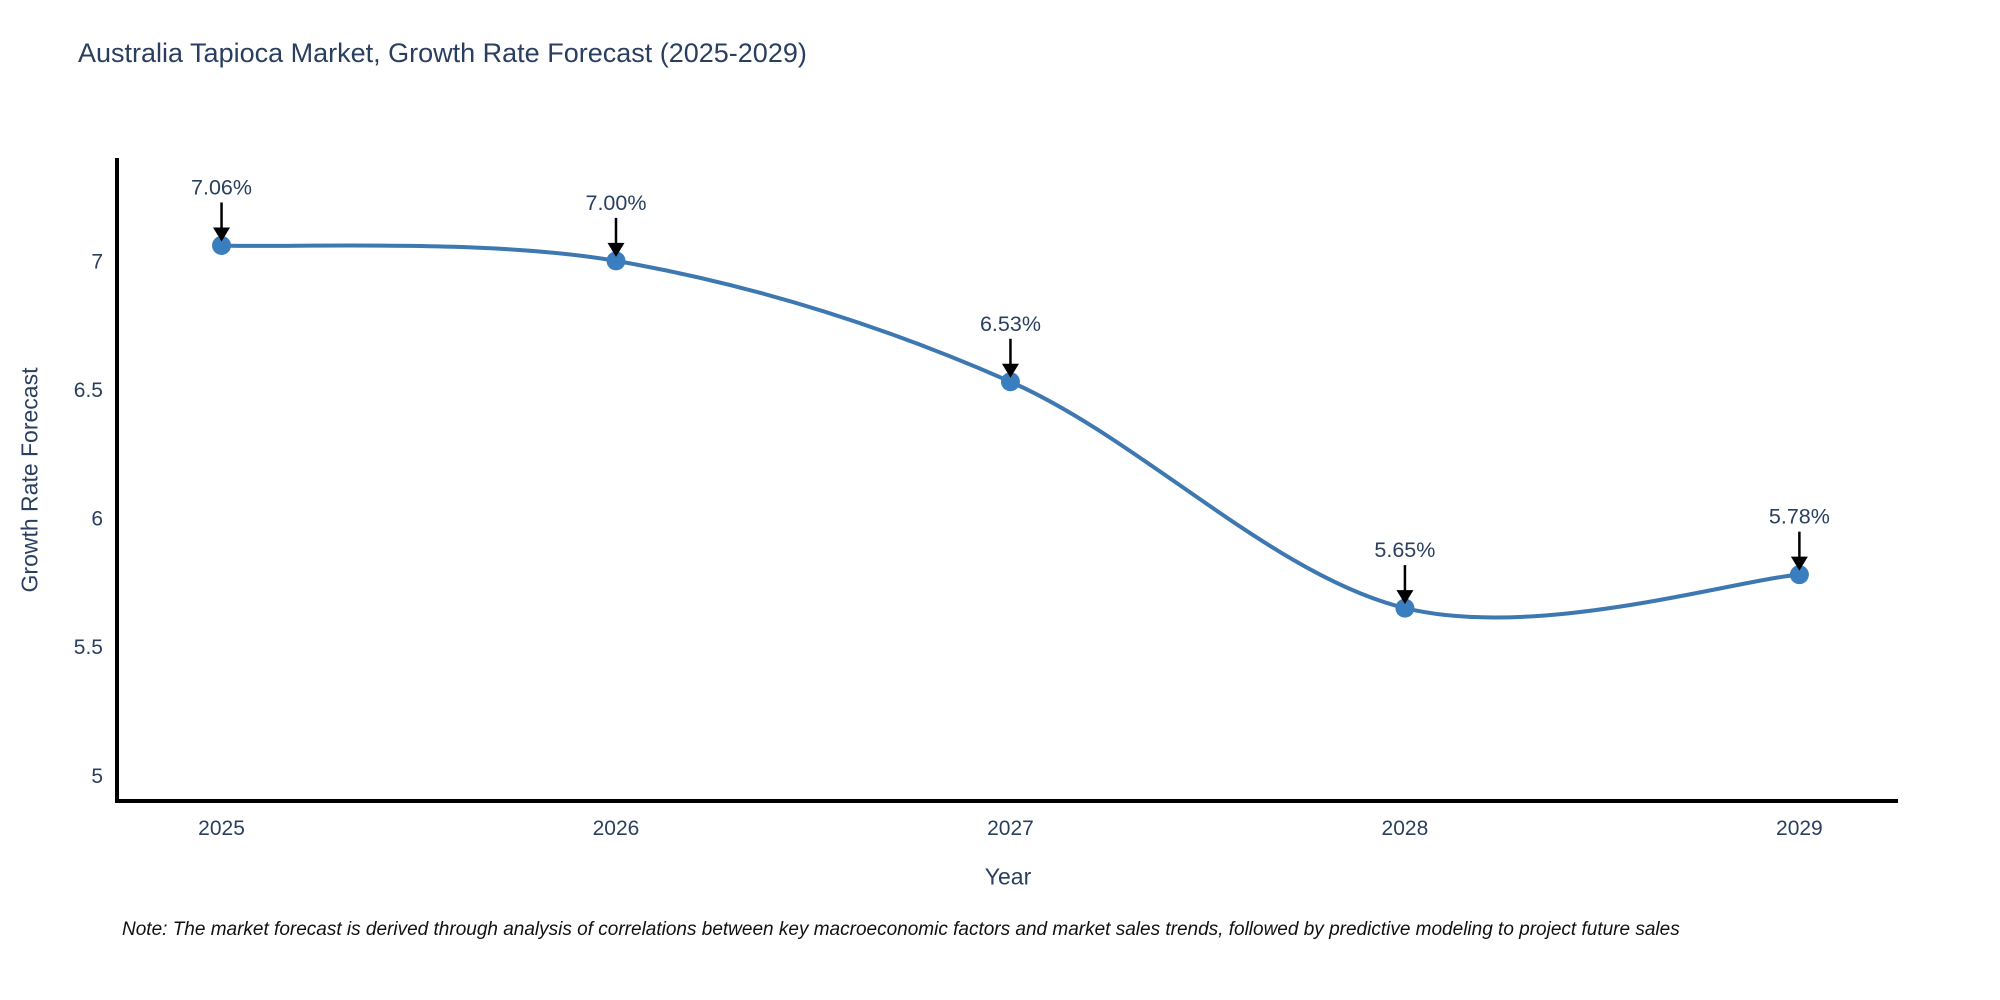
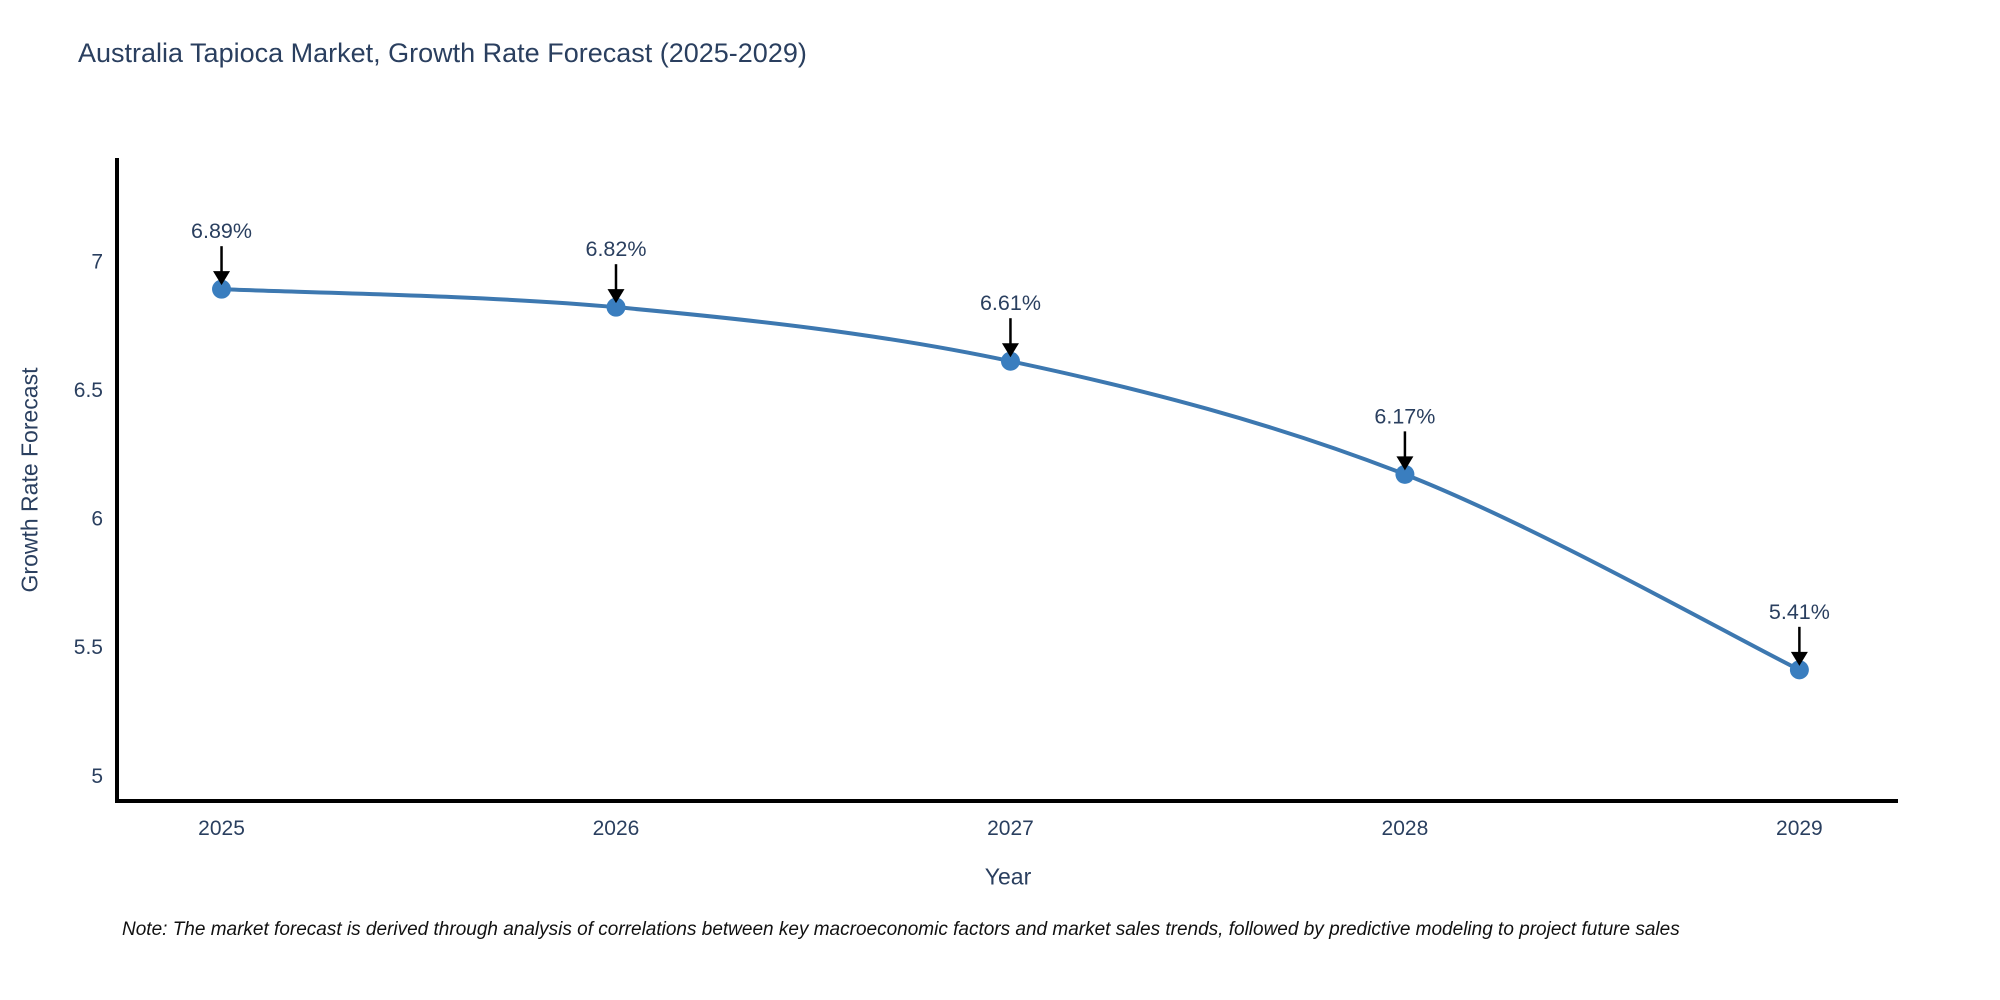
2025: 7.06% -> 6.89%
2026: 7.00% -> 6.82%
2027: 6.53% -> 6.61%
2028: 5.65% -> 6.17%
2029: 5.78% -> 5.41%
